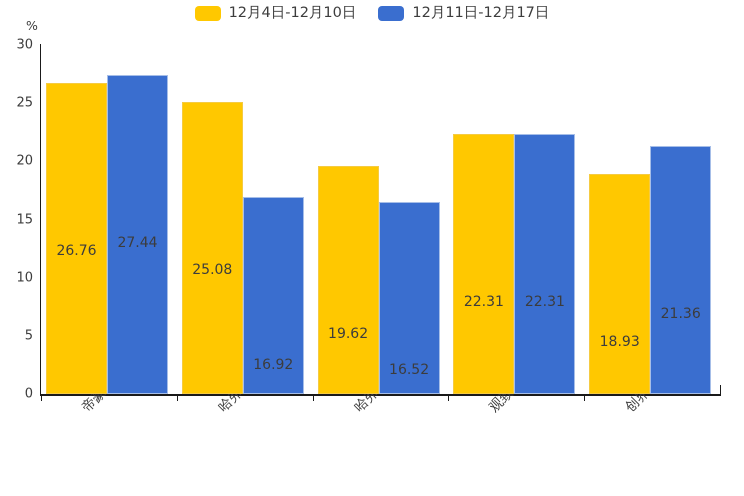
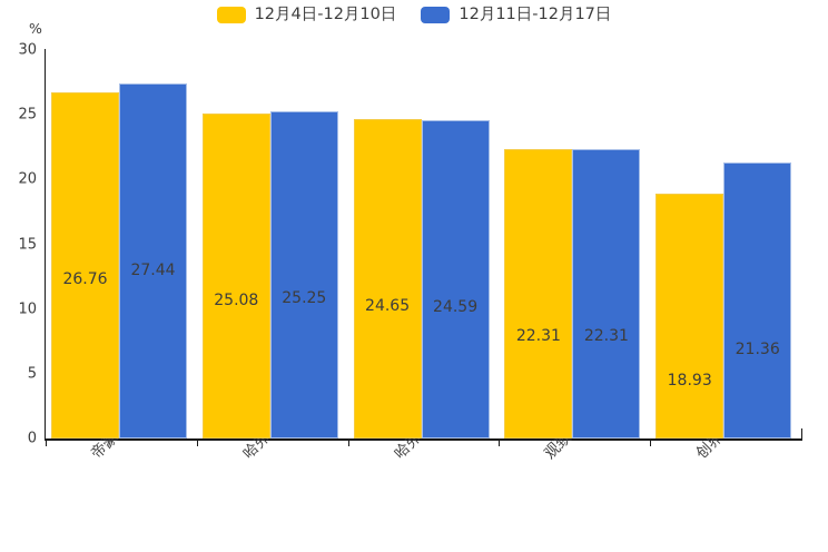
12月11日-12月17日/哈弗F7: 16.92 -> 25.25
12月4日-12月10日/哈弗F7X: 19.62 -> 24.65
12月11日-12月17日/哈弗F7X: 16.52 -> 24.59
